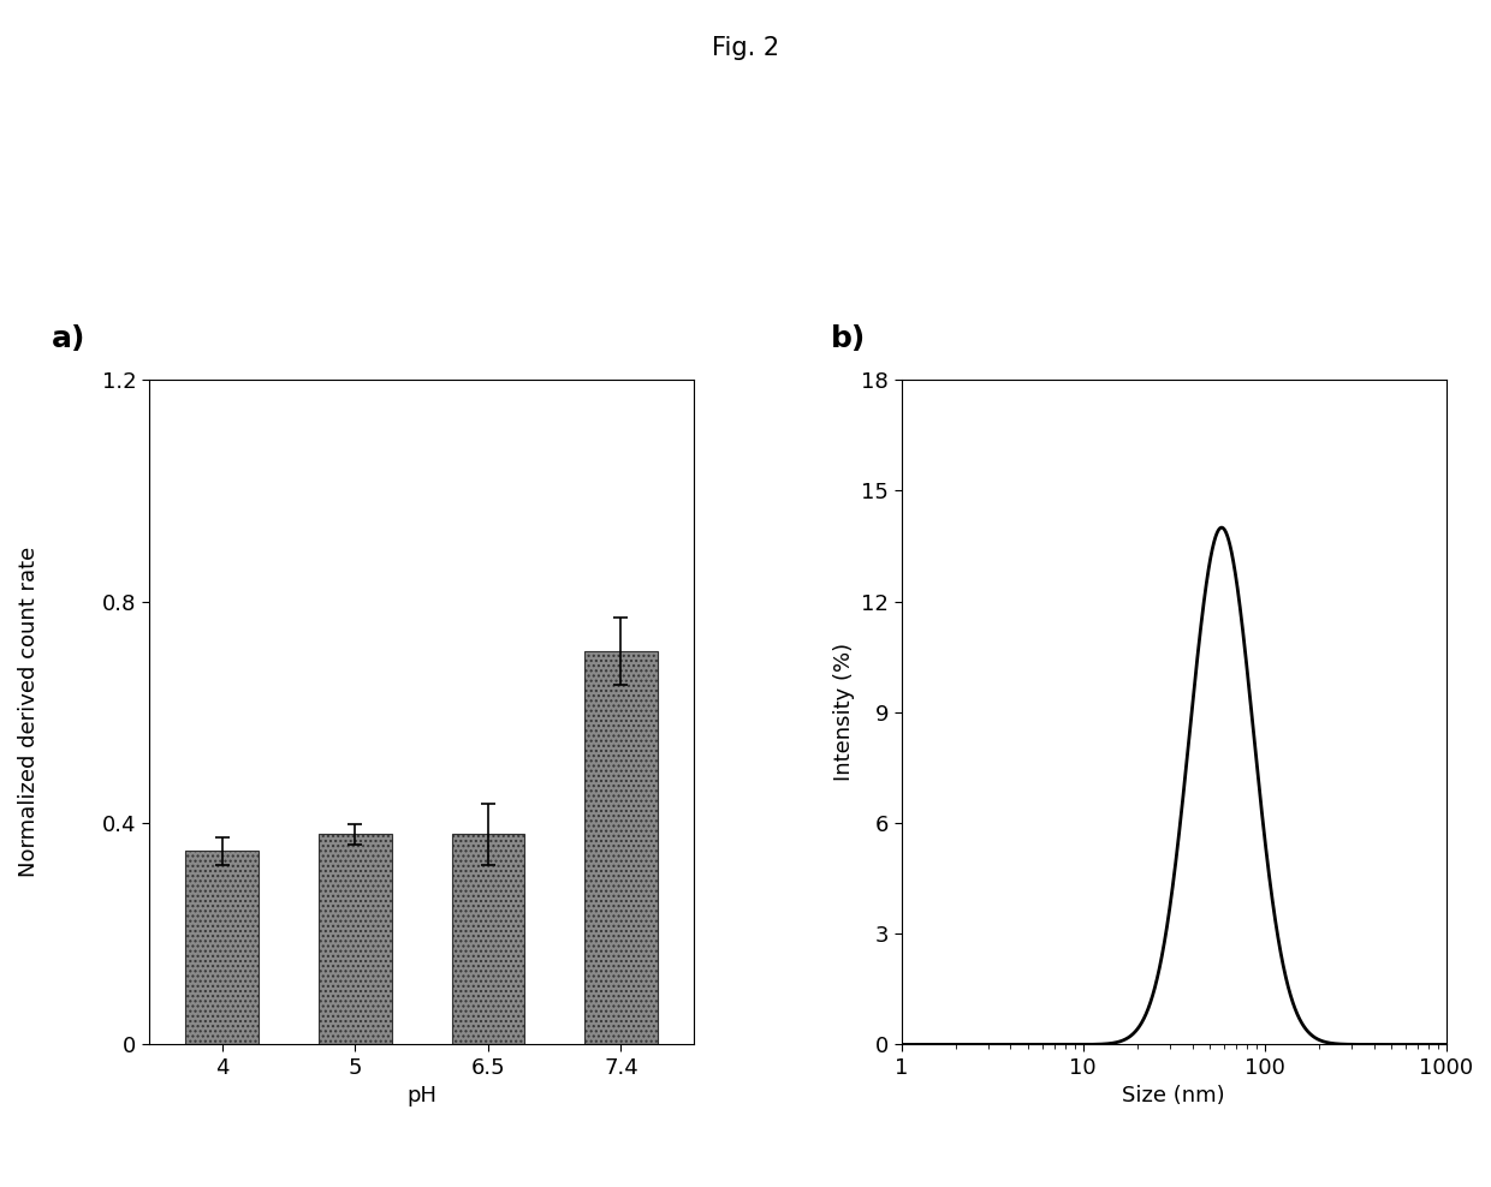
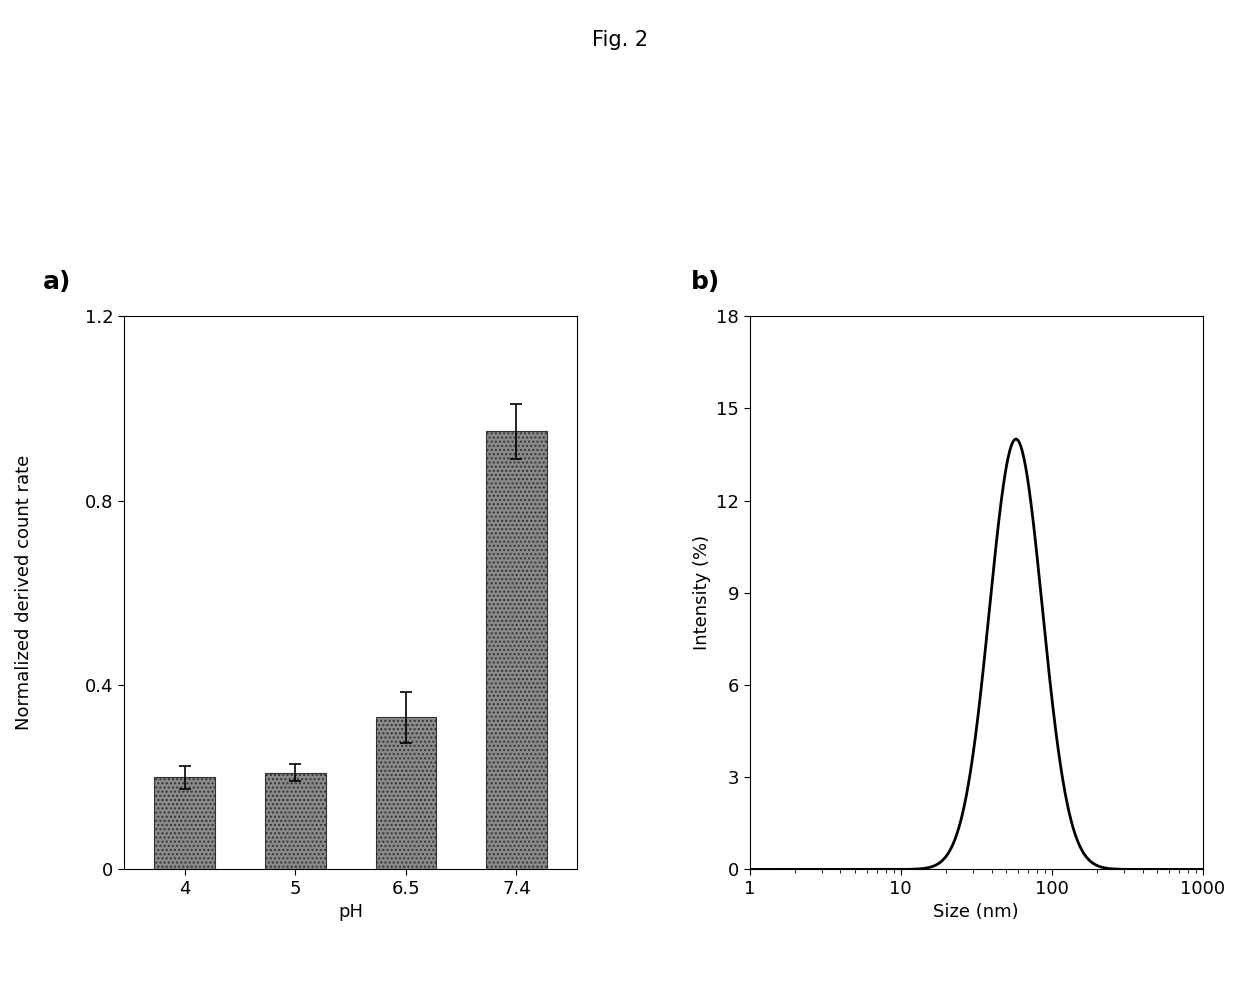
4: 0.35 -> 0.20
5: 0.38 -> 0.21
6.5: 0.38 -> 0.33
7.4: 0.71 -> 0.95
